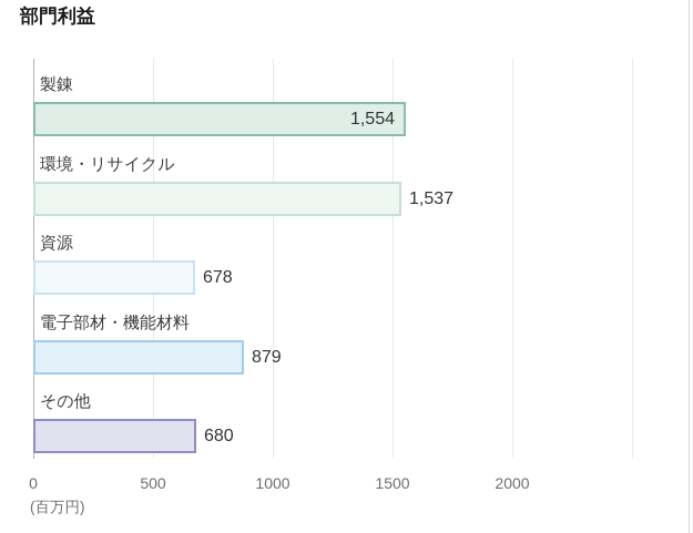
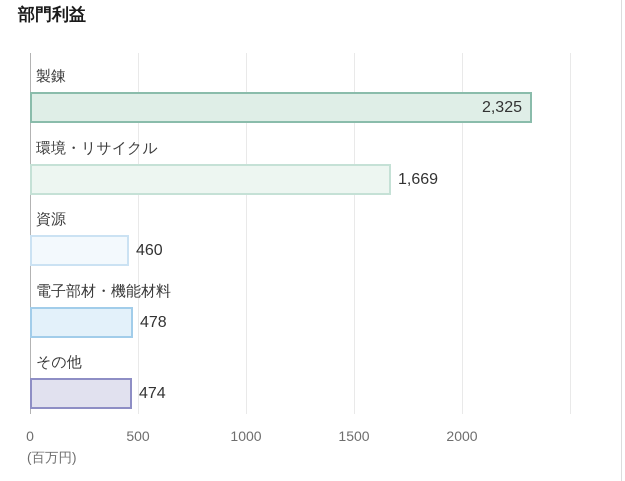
製錬: 1,554 -> 2,325
環境・リサイクル: 1,537 -> 1,669
資源: 678 -> 460
電子部材・機能材料: 879 -> 478
その他: 680 -> 474
